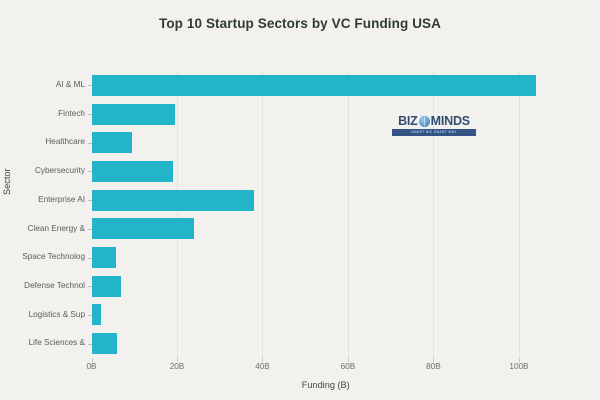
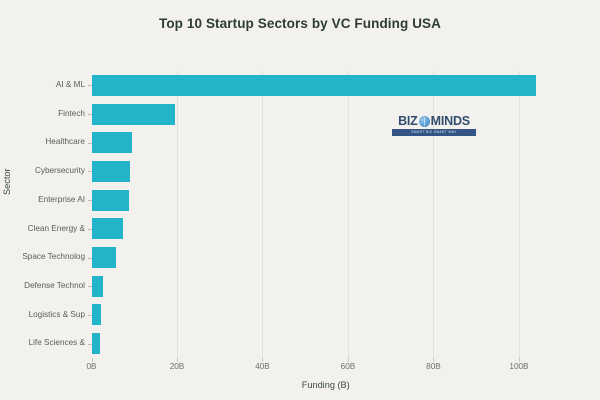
Cybersecurity: 19B -> 9B
Enterprise AI: 38B -> 9B
Clean Energy &: 24B -> 7B
Defense Technol: 7B -> 3B
Life Sciences &: 6B -> 2B
